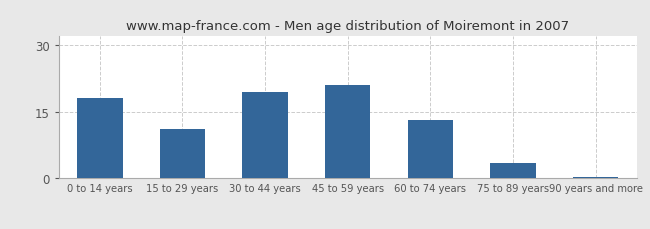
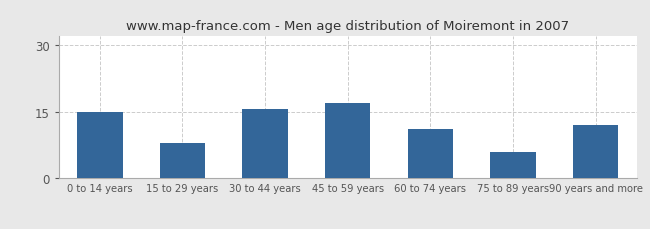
0 to 14 years: 18.0 -> 15.0
15 to 29 years: 11.0 -> 8.0
30 to 44 years: 19.5 -> 15.5
45 to 59 years: 21.0 -> 17.0
60 to 74 years: 13.0 -> 11.0
75 to 89 years: 3.5 -> 6.0
90 years and more: 0.3 -> 12.0
